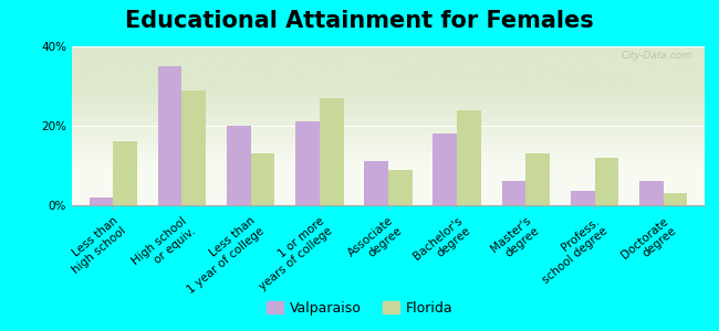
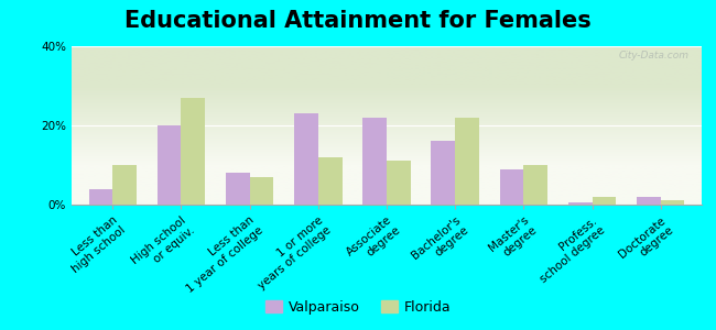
Valparaiso/Less than high school: 2.0% -> 4.0%
Florida/Less than high school: 16% -> 10%
Valparaiso/High school or equiv.: 35.0% -> 20.0%
Florida/High school or equiv.: 29% -> 27%
Valparaiso/Less than 1 year of college: 20.0% -> 8.0%
Florida/Less than 1 year of college: 13% -> 7%
Valparaiso/1 or more years of college: 21.0% -> 23.0%
Florida/1 or more years of college: 27% -> 12%
Valparaiso/Associate degree: 11.0% -> 22.0%
Florida/Associate degree: 9% -> 11%
Valparaiso/Bachelor's degree: 18.0% -> 16.0%
Florida/Bachelor's degree: 24% -> 22%
Valparaiso/Master's degree: 6.0% -> 9.0%
Florida/Master's degree: 13% -> 10%
Valparaiso/Profess. school degree: 3.5% -> 0.5%
Florida/Profess. school degree: 12% -> 2%
Valparaiso/Doctorate degree: 6.0% -> 2.0%
Florida/Doctorate degree: 3% -> 1%
